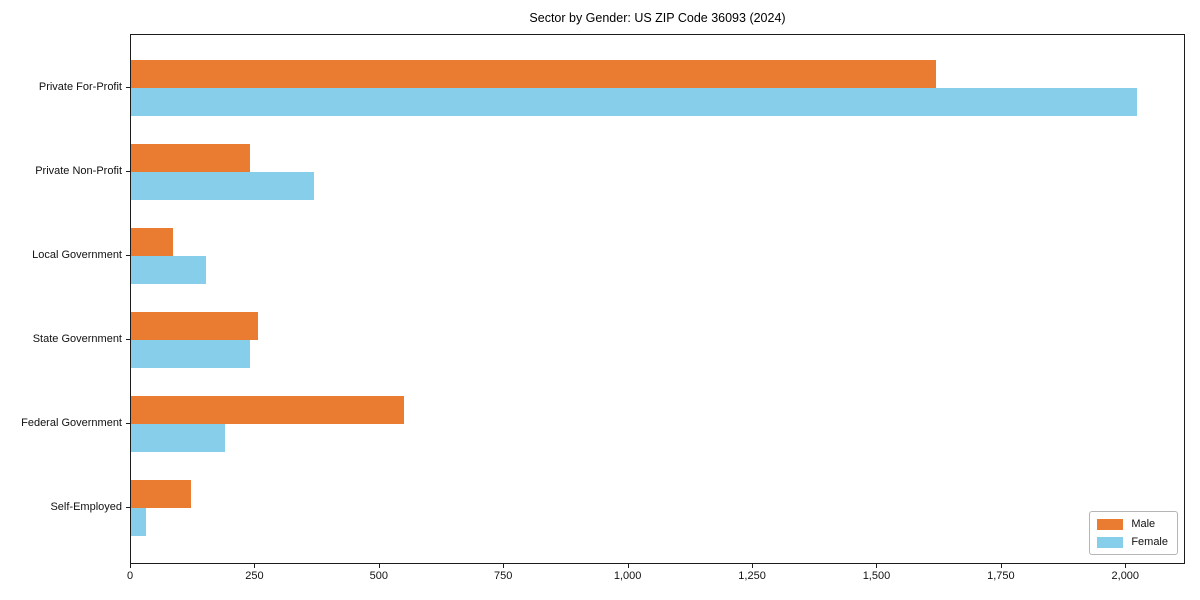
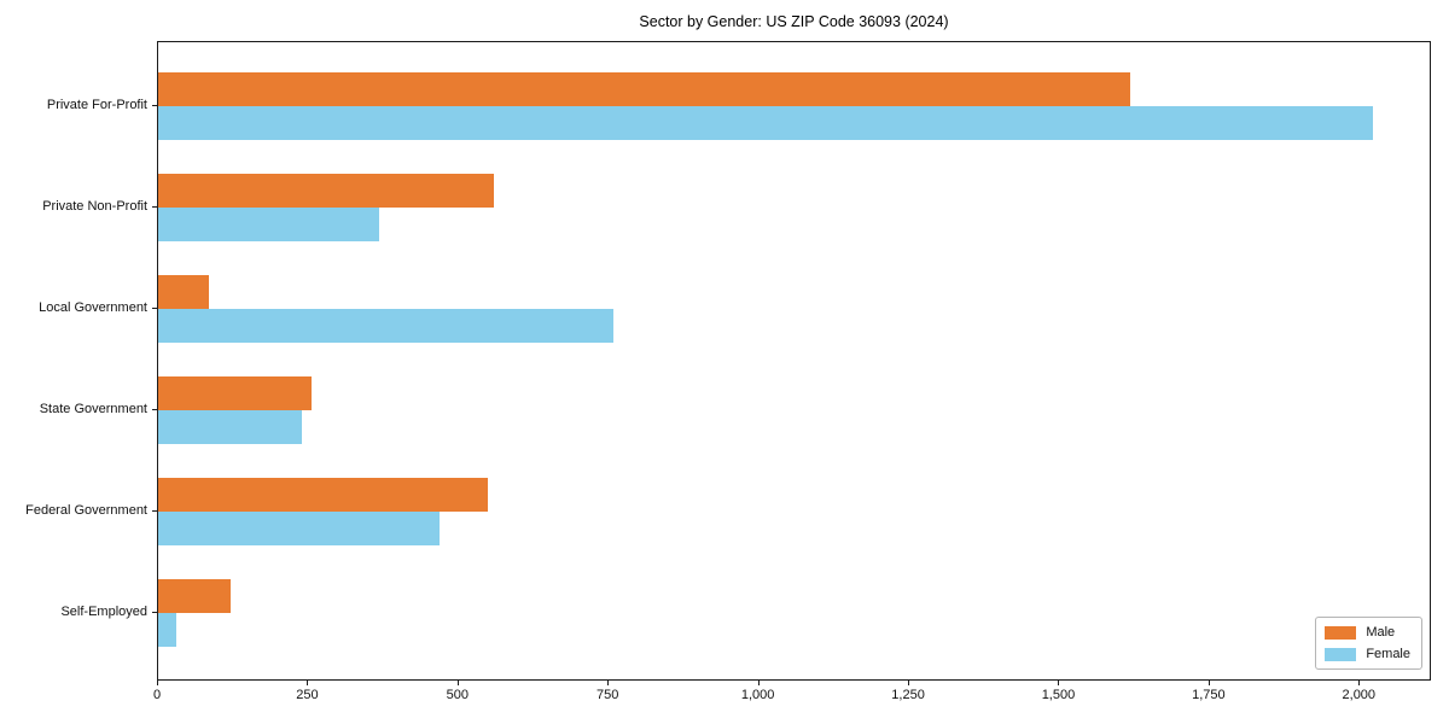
Male/Private Non-Profit: 240 -> 560
Female/Local Government: 150 -> 760
Female/Federal Government: 190 -> 470
